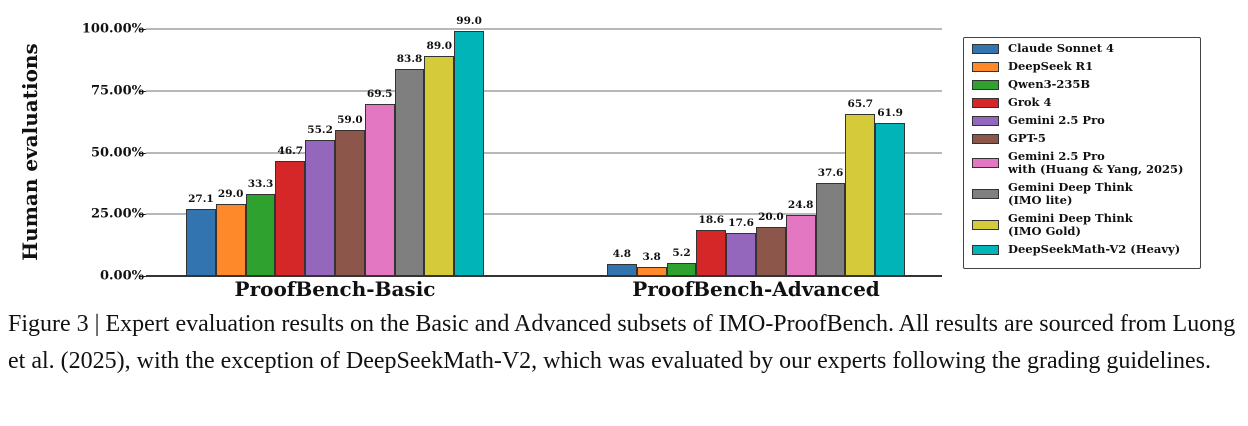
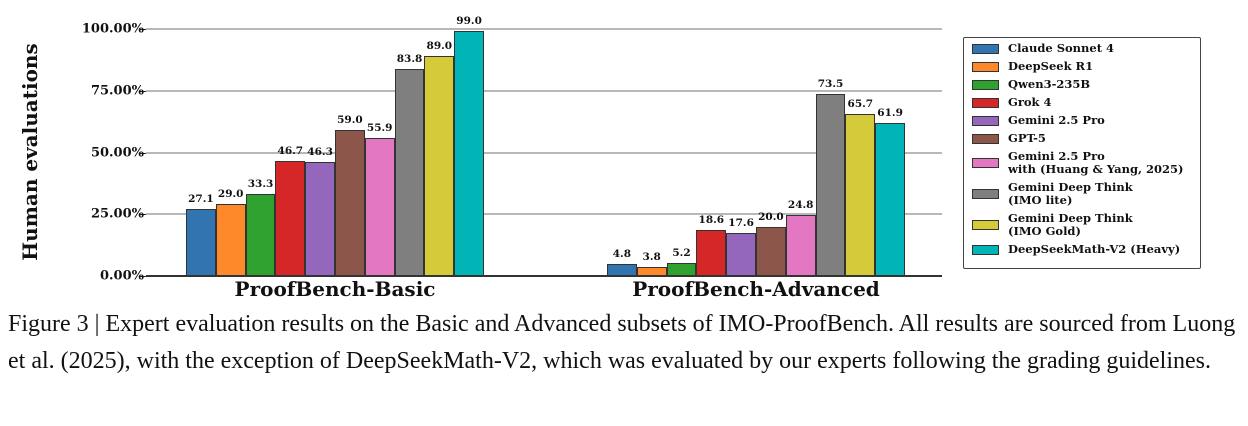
Gemini 2.5 Pro/ProofBench-Basic: 55.2 -> 46.3
Gemini 2.5 Pro with (Huang & Yang, 2025)/ProofBench-Basic: 69.5 -> 55.9
Gemini Deep Think (IMO lite)/ProofBench-Advanced: 37.6 -> 73.5
